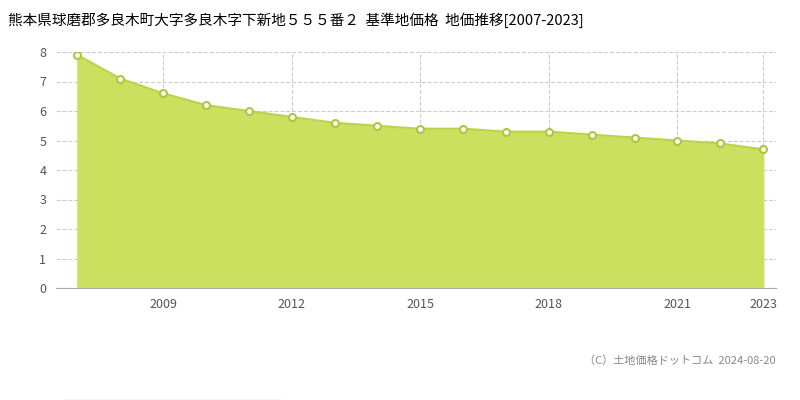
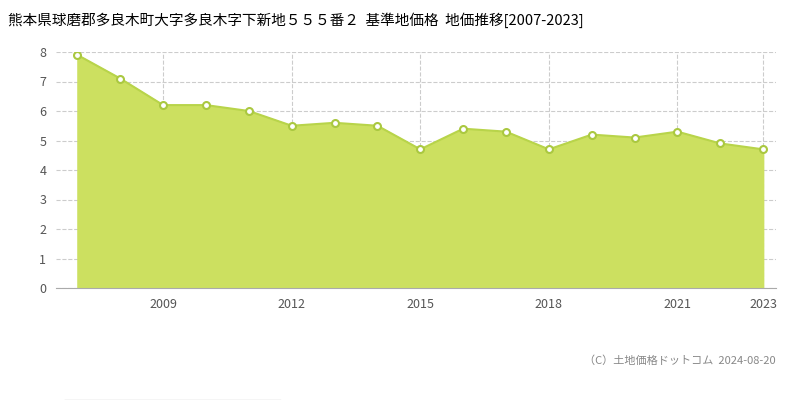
2009: 6.6 -> 6.2
2012: 5.8 -> 5.5
2015: 5.4 -> 4.7
2018: 5.3 -> 4.7
2021: 5.0 -> 5.3
